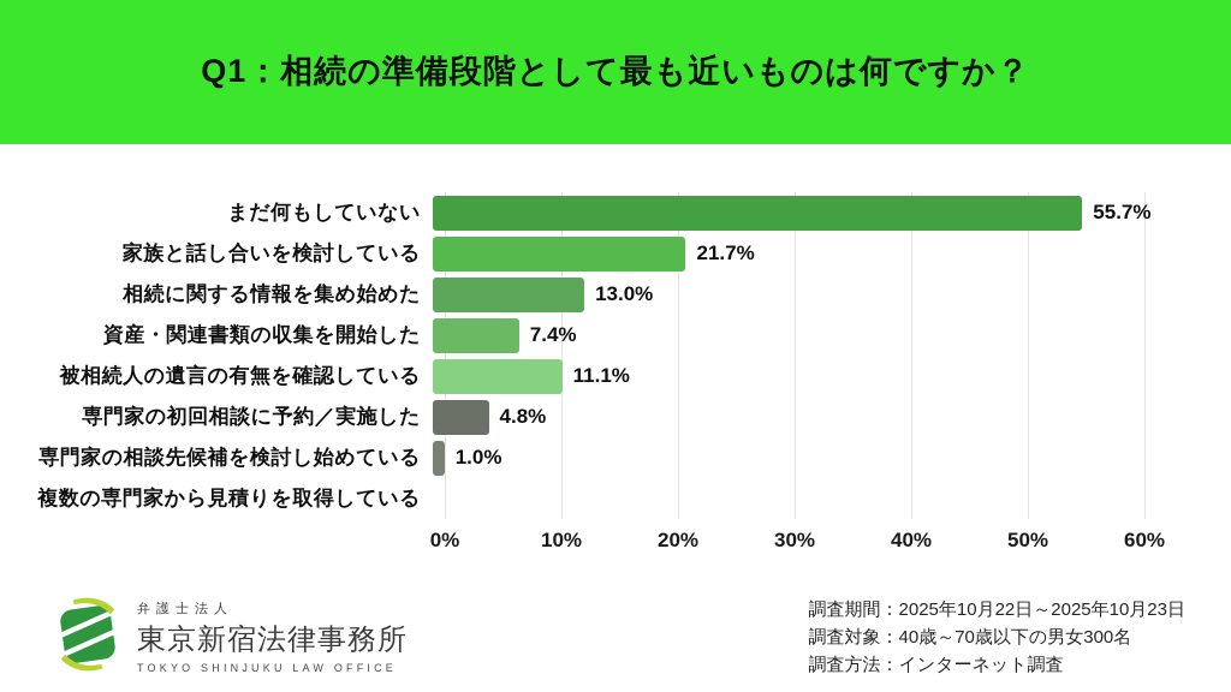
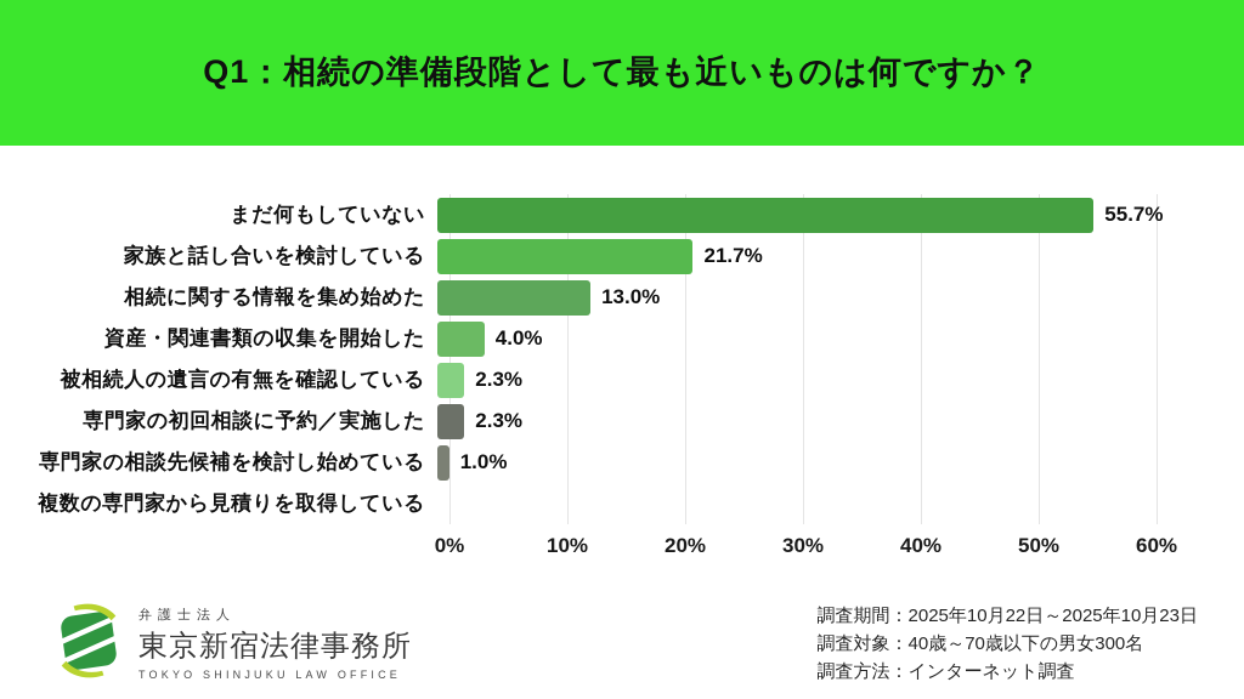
資産・関連書類の収集を開始した: 7.4% -> 4.0%
被相続人の遺言の有無を確認している: 11.1% -> 2.3%
専門家の初回相談に予約／実施した: 4.8% -> 2.3%
